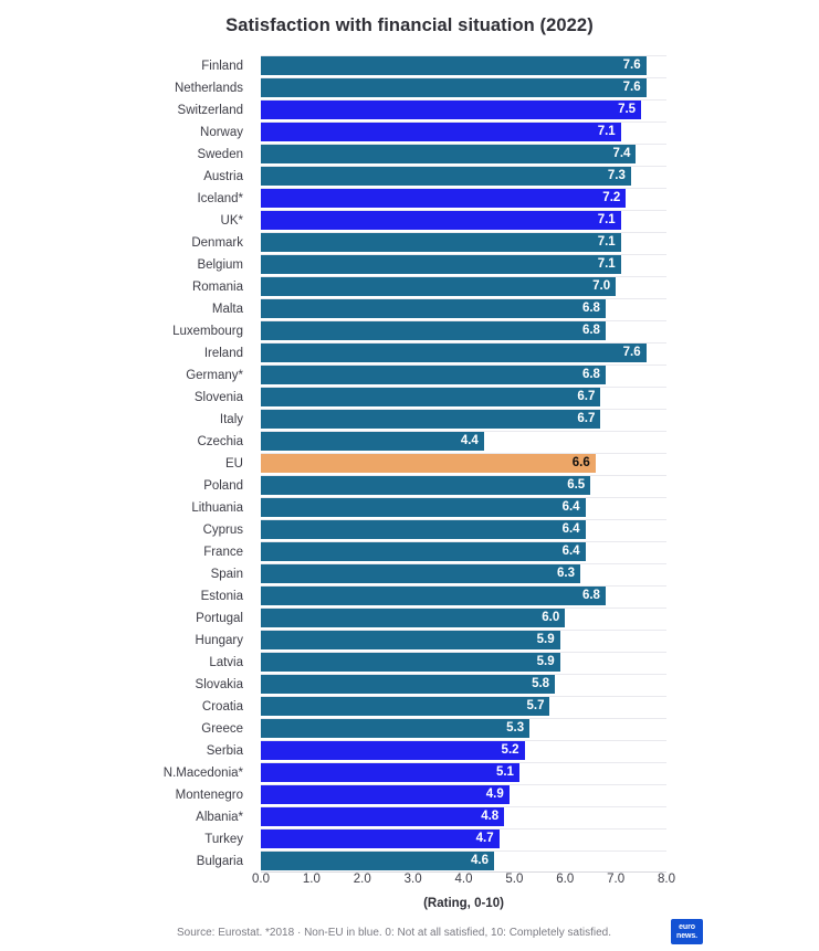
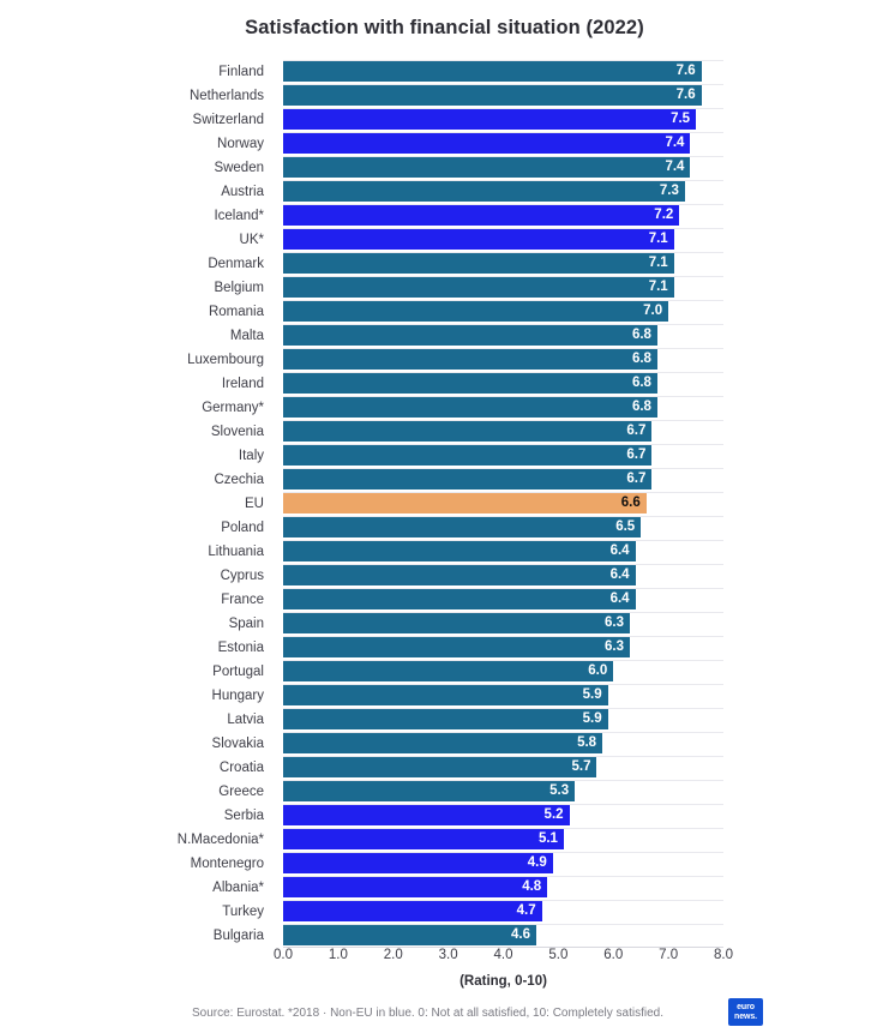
Norway: 7.1 -> 7.4
Ireland: 7.6 -> 6.8
Czechia: 4.4 -> 6.7
Estonia: 6.8 -> 6.3
